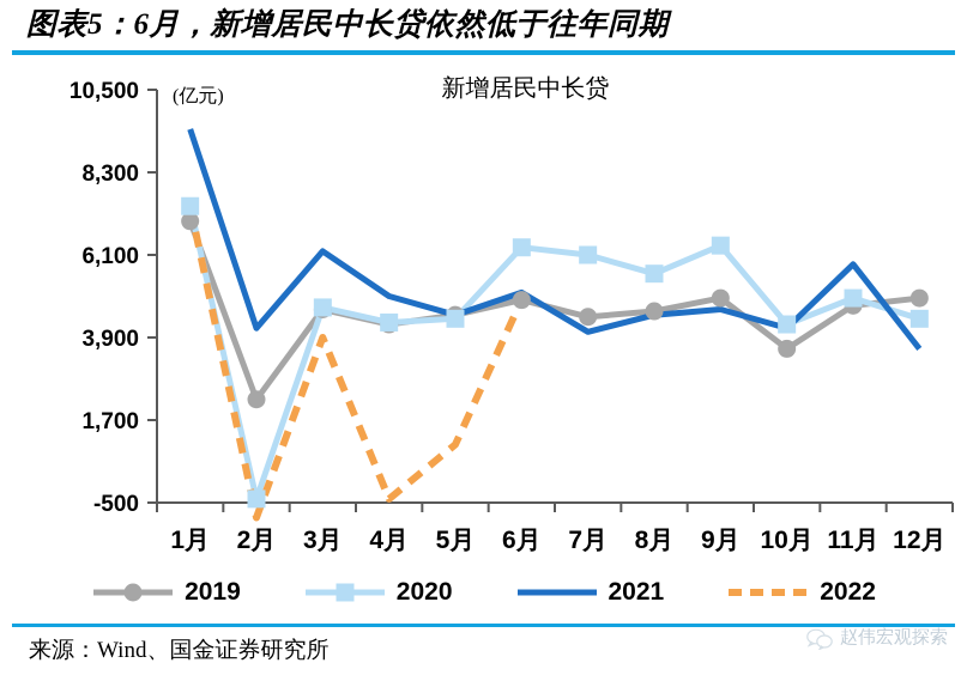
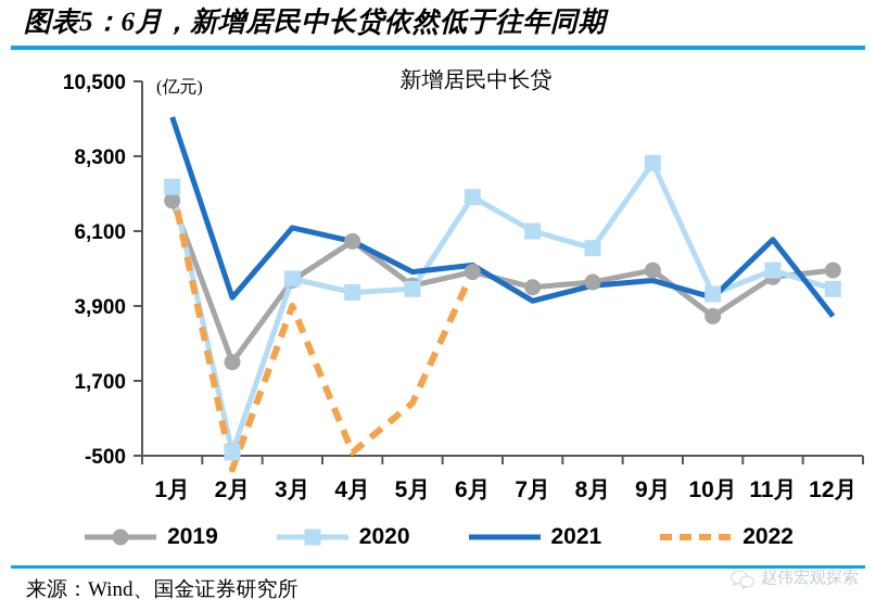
2019/4月: 4200 -> 5800
2021/4月: 5000 -> 5800
2021/5月: 4500 -> 4900
2020/6月: 6300 -> 7100
2020/9月: 6400 -> 8100
